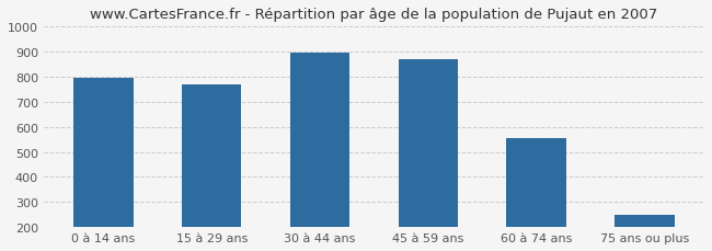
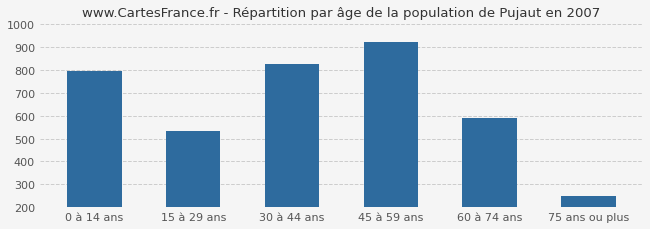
15 à 29 ans: 770 -> 533
30 à 44 ans: 895 -> 828
45 à 59 ans: 870 -> 922
60 à 74 ans: 555 -> 590
